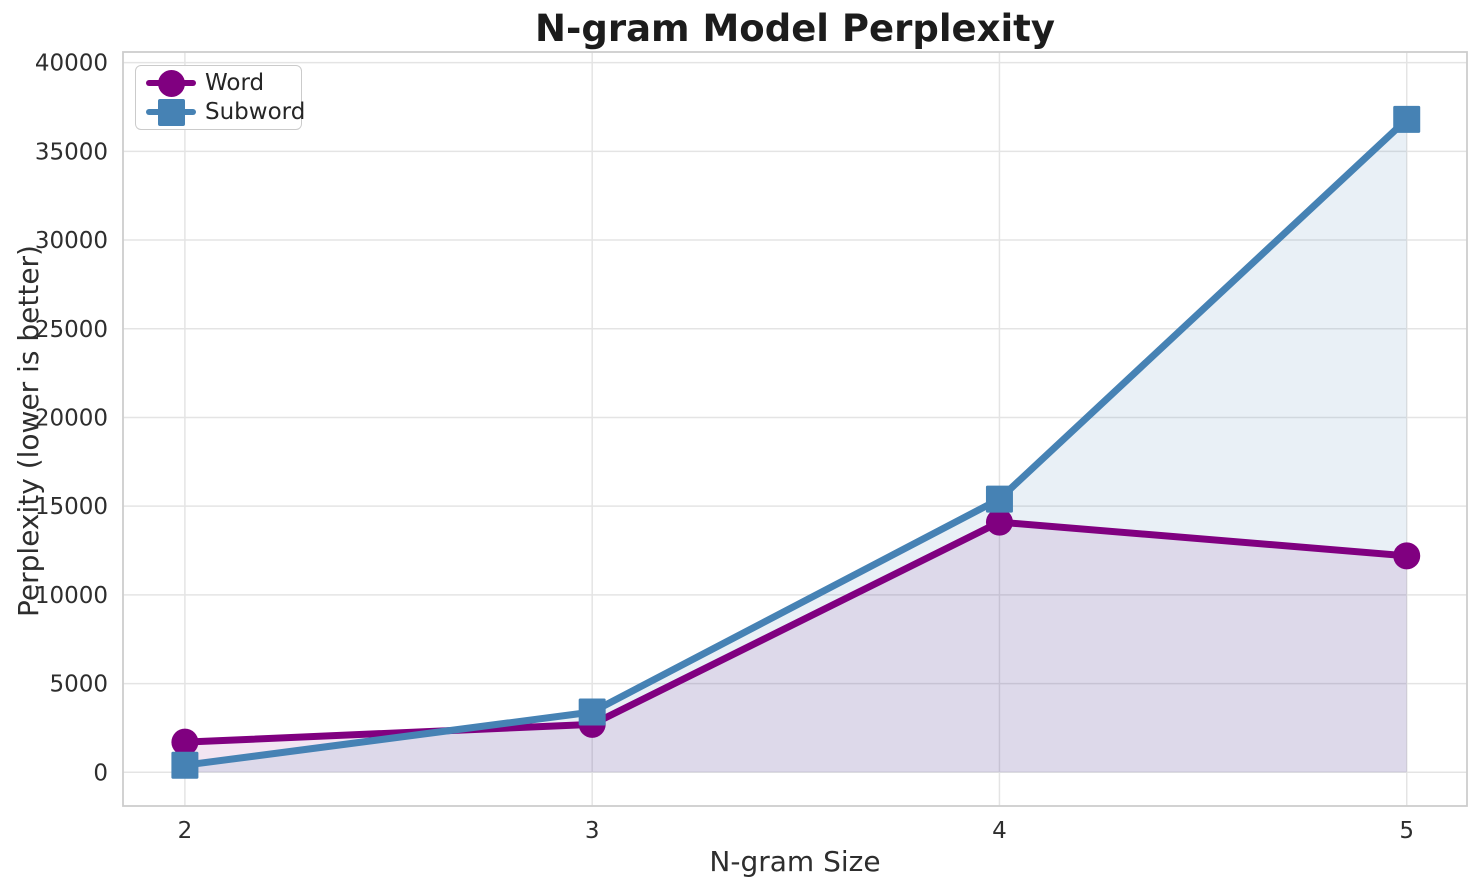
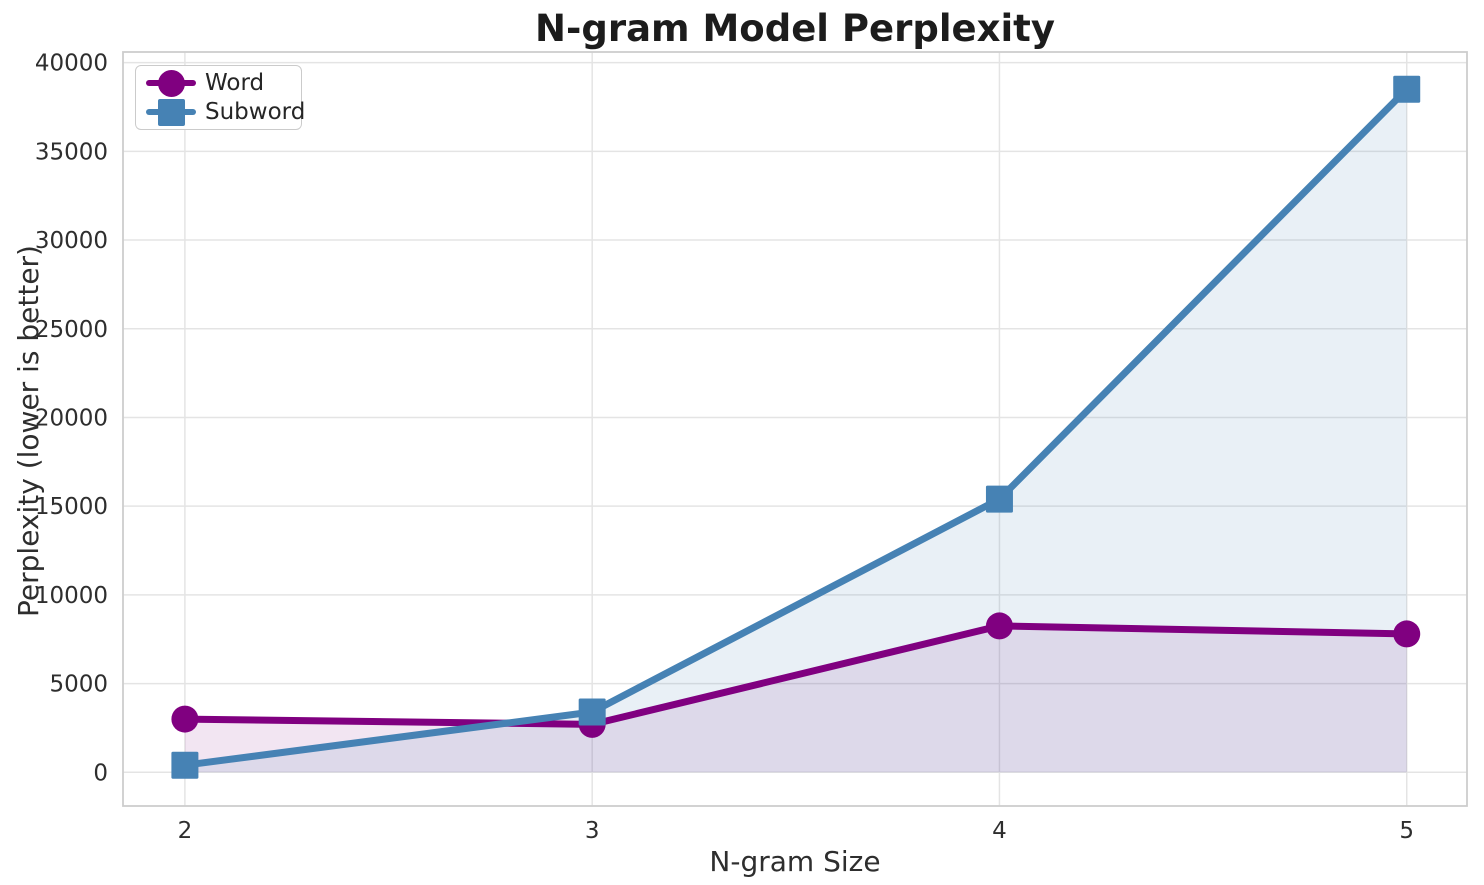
Word/2: 1700 -> 3000
Word/4: 14100 -> 8200
Word/5: 12200 -> 7800
Subword/5: 36800 -> 38500
